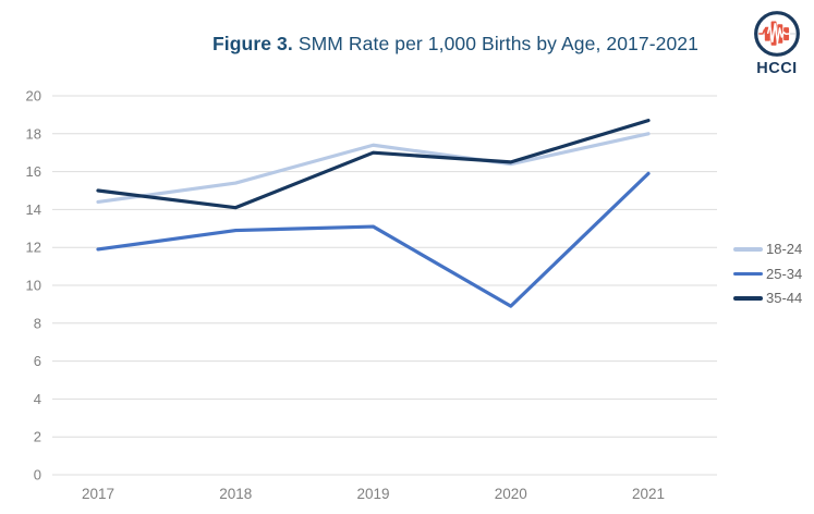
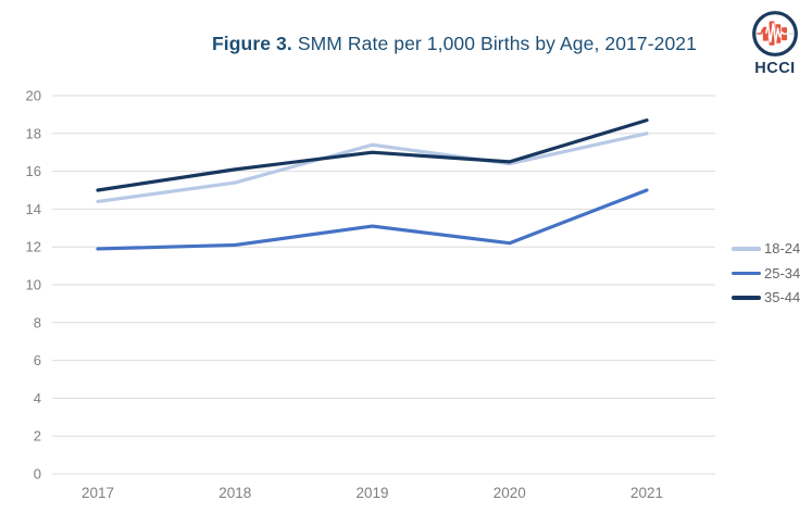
25-34/2018: 12.9 -> 12.1
35-44/2018: 14.1 -> 16.1
25-34/2020: 8.9 -> 12.2
25-34/2021: 15.9 -> 15.0
